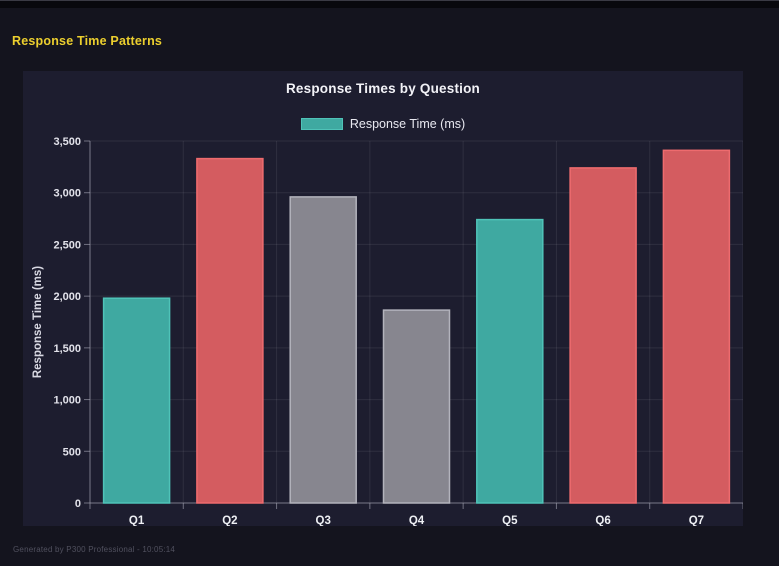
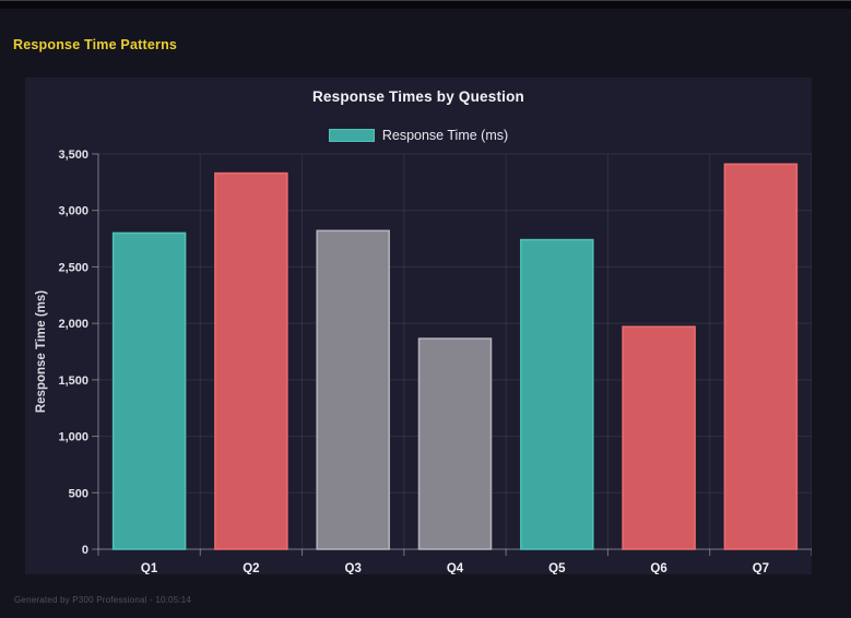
Q1: 1980 -> 2800
Q3: 2960 -> 2820
Q6: 3240 -> 1970
